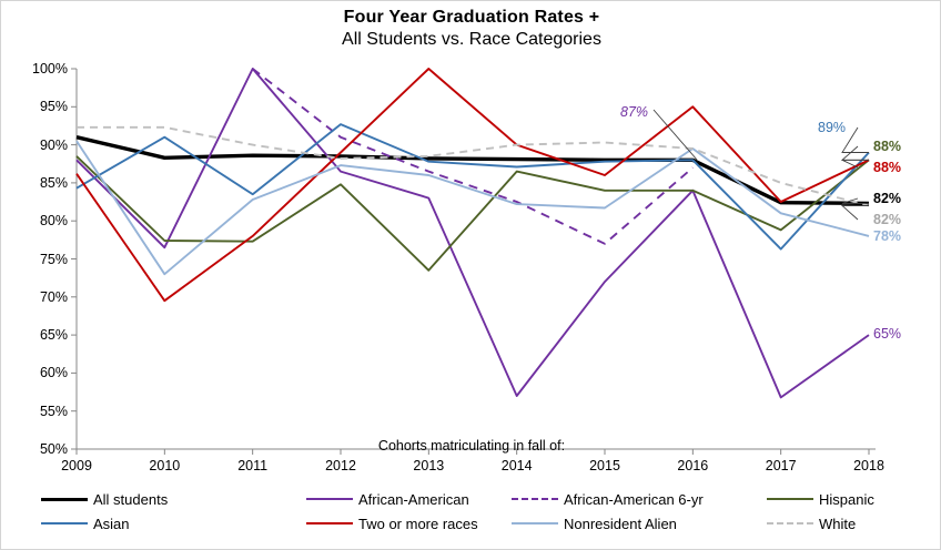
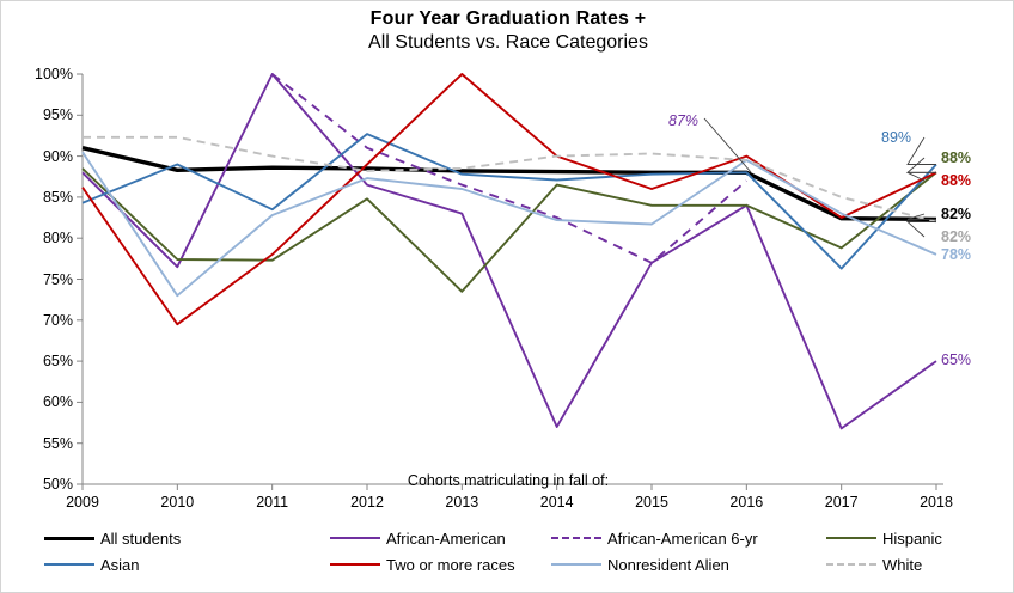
Asian/2010: 91% -> 89%
African-American/2015: 72% -> 77%
Two or more races/2016: 95% -> 90%
Nonresident Alien/2017: 81% -> 83%
